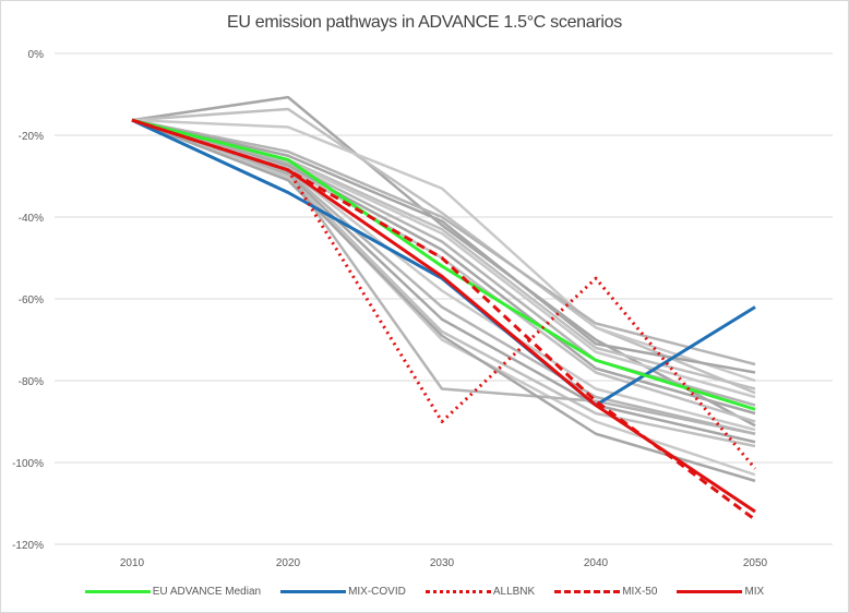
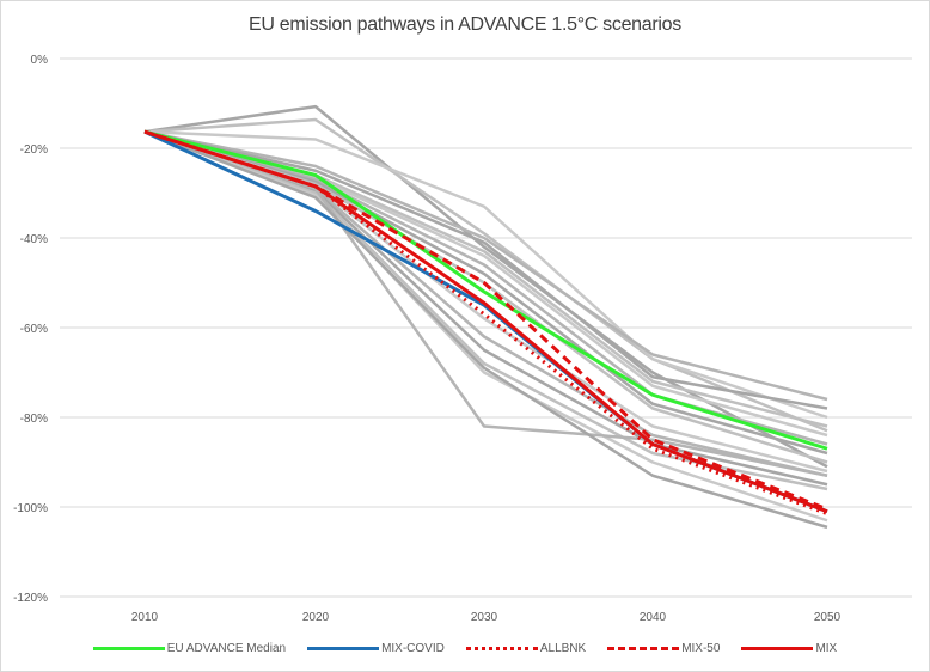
ALLBNK/2030: -90% -> -57%
ALLBNK/2040: -55% -> -87%
MIX-COVID/2050: -62% -> -101%
MIX-50/2050: -114% -> -100%
MIX/2050: -112% -> -101%
